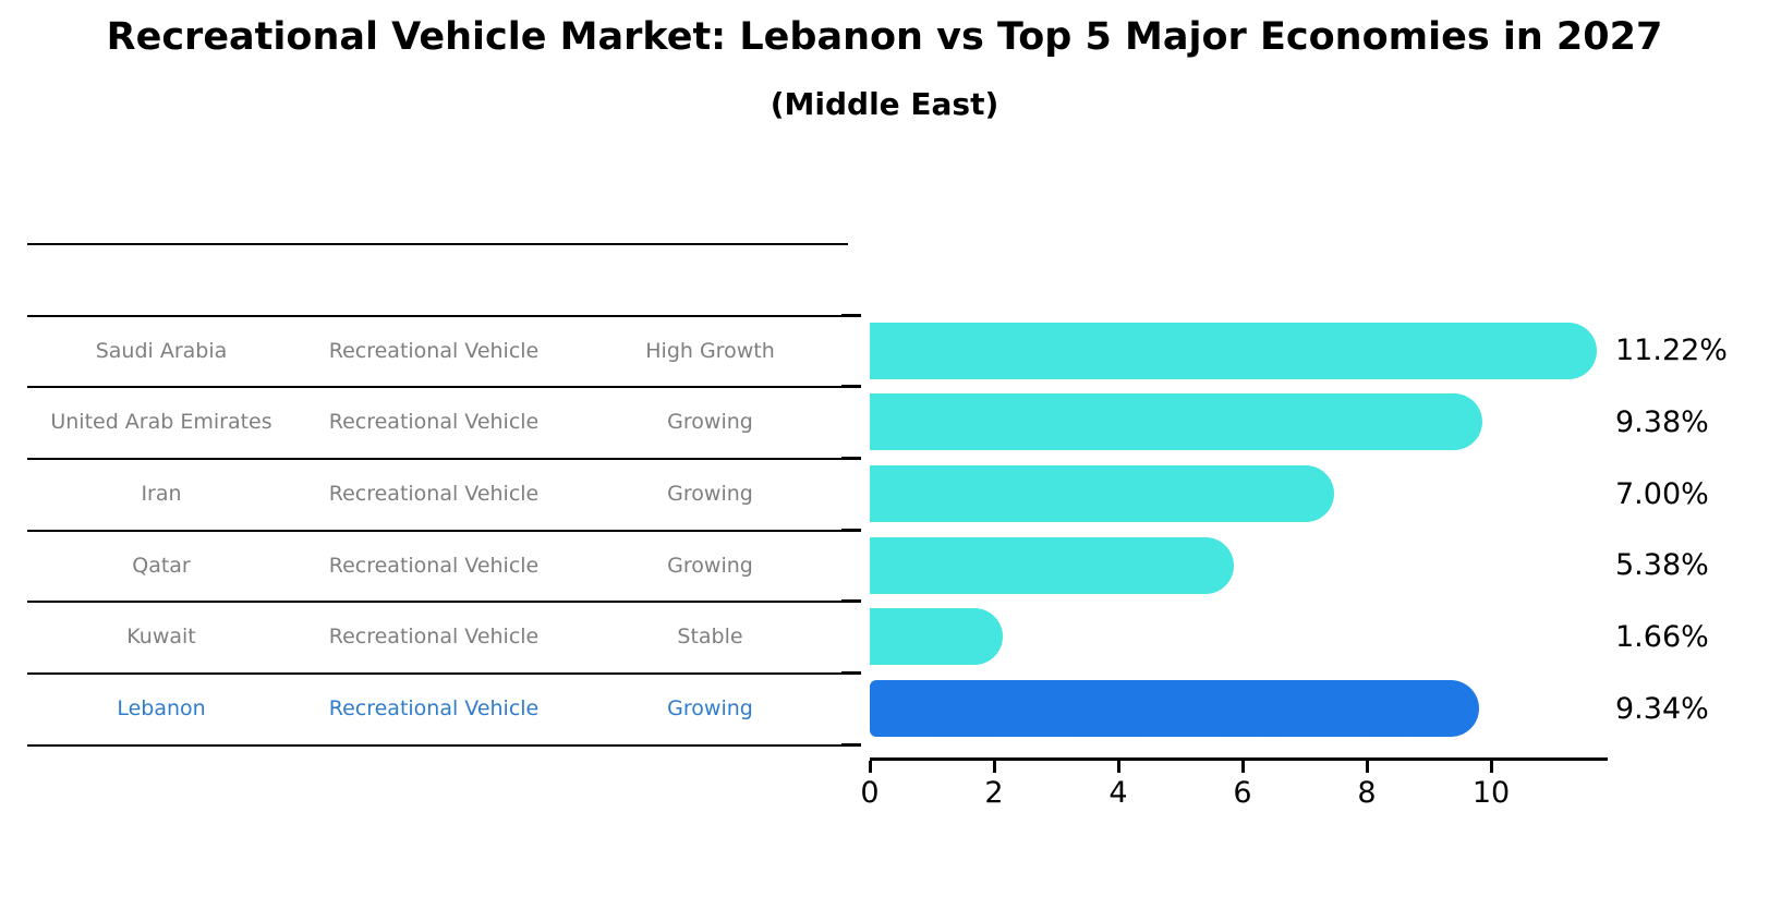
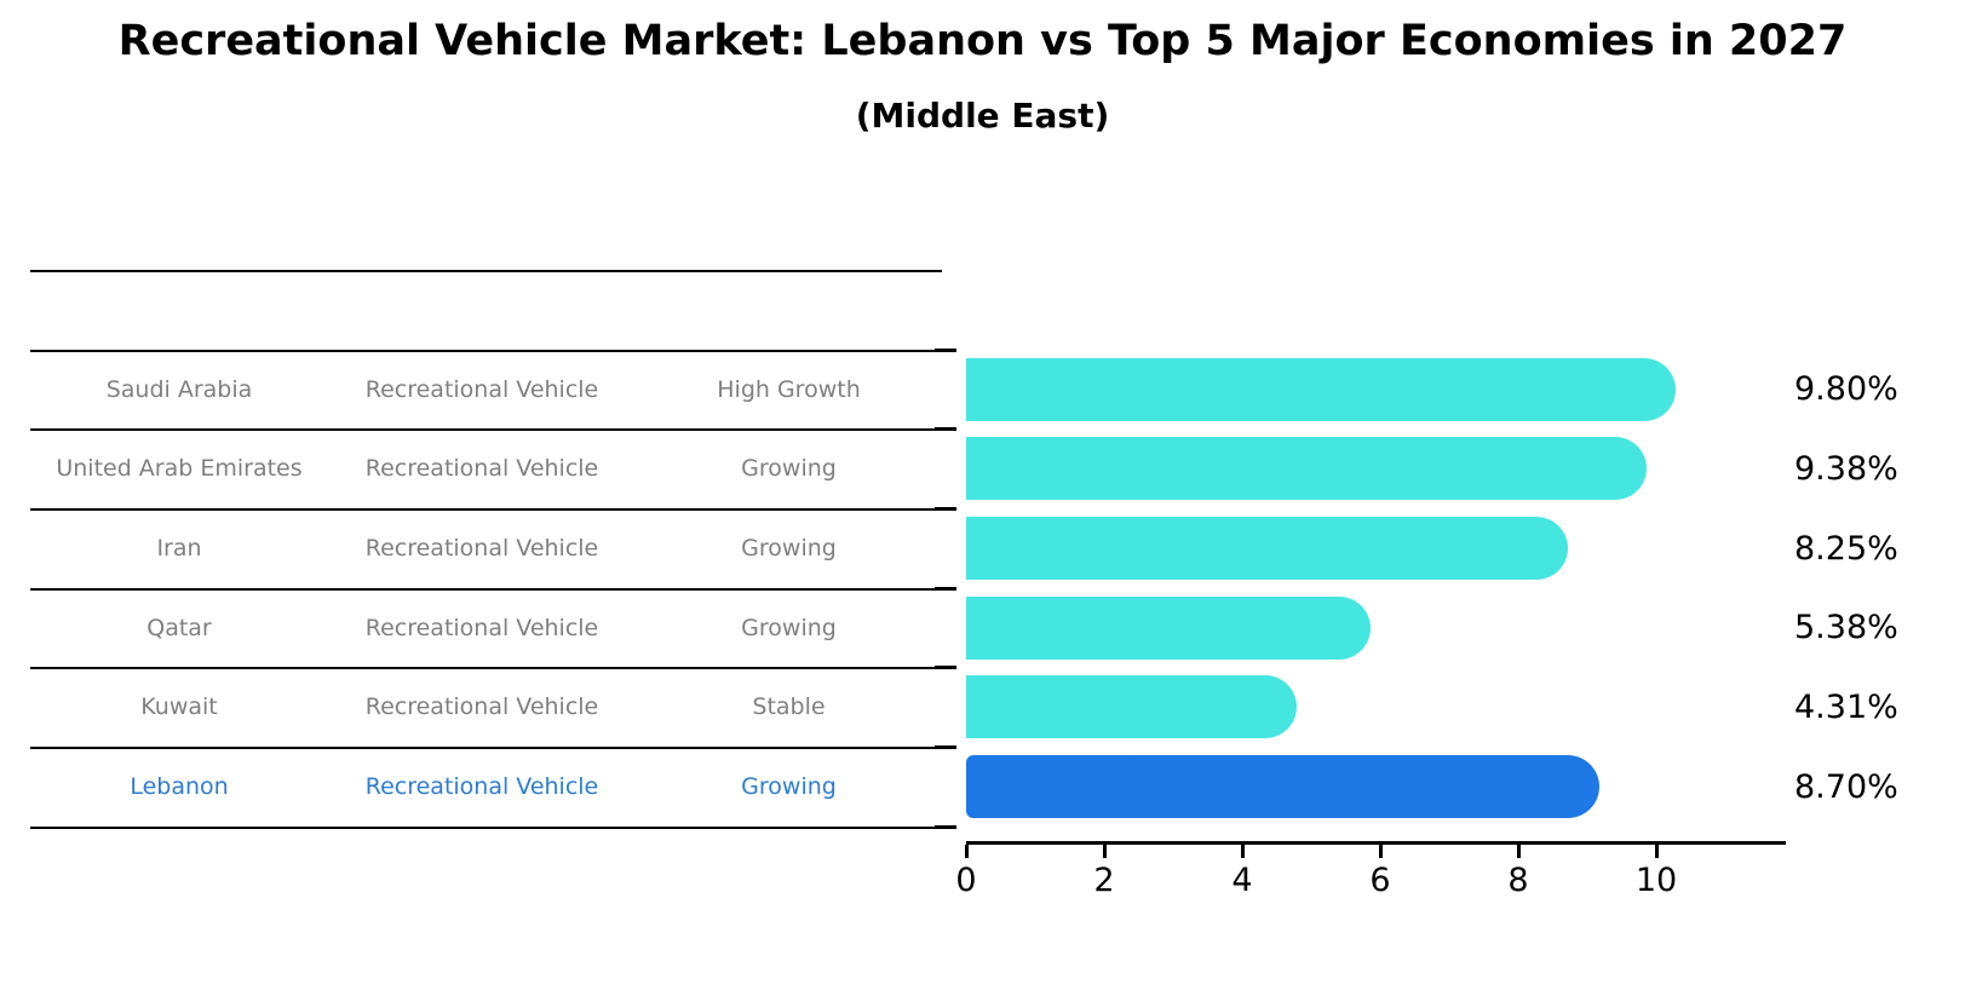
Saudi Arabia: 11.22% -> 9.80%
Iran: 7.00% -> 8.25%
Kuwait: 1.66% -> 4.31%
Lebanon: 9.34% -> 8.70%
